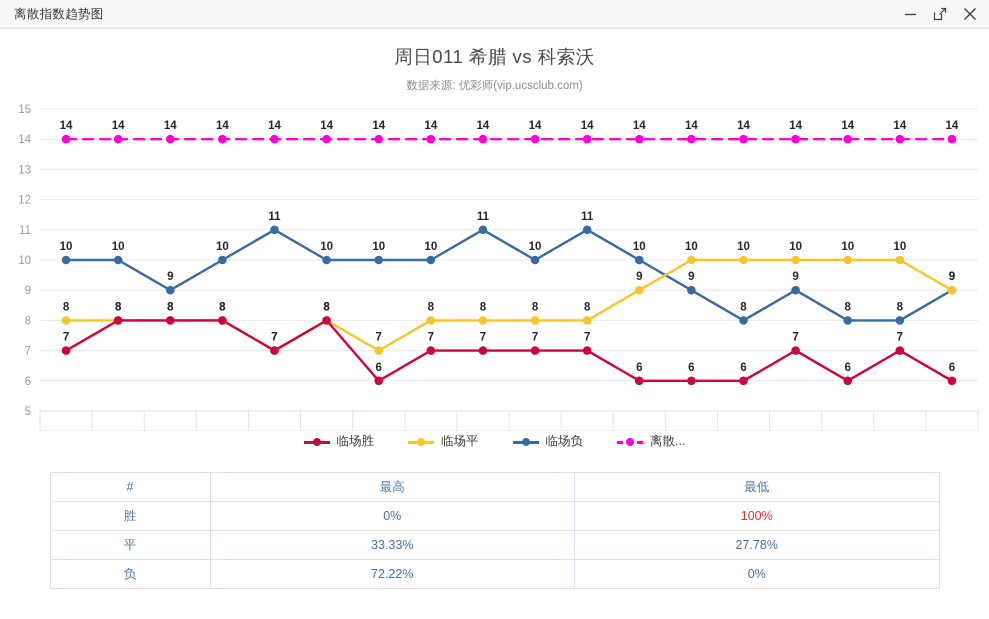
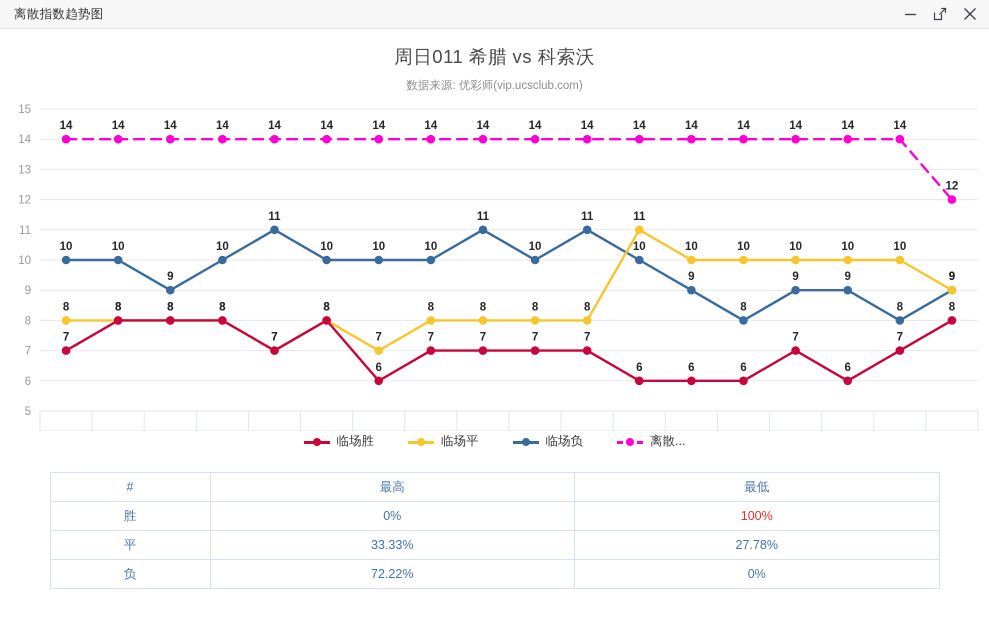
临场平/08:07: 9 -> 11
临场负/12:37: 8 -> 9
临场胜/13:37: 6 -> 8
离散.../13:37: 14 -> 12
